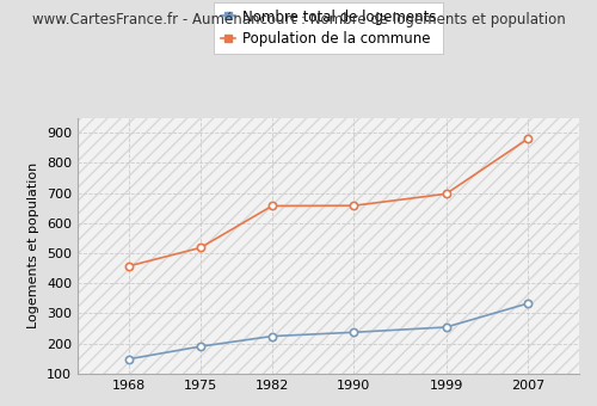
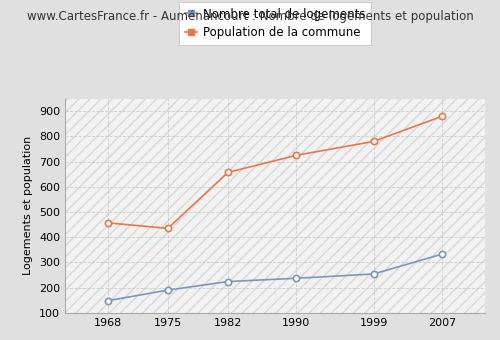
Population de la commune/1975: 518 -> 435
Population de la commune/1990: 658 -> 725
Population de la commune/1999: 697 -> 780
